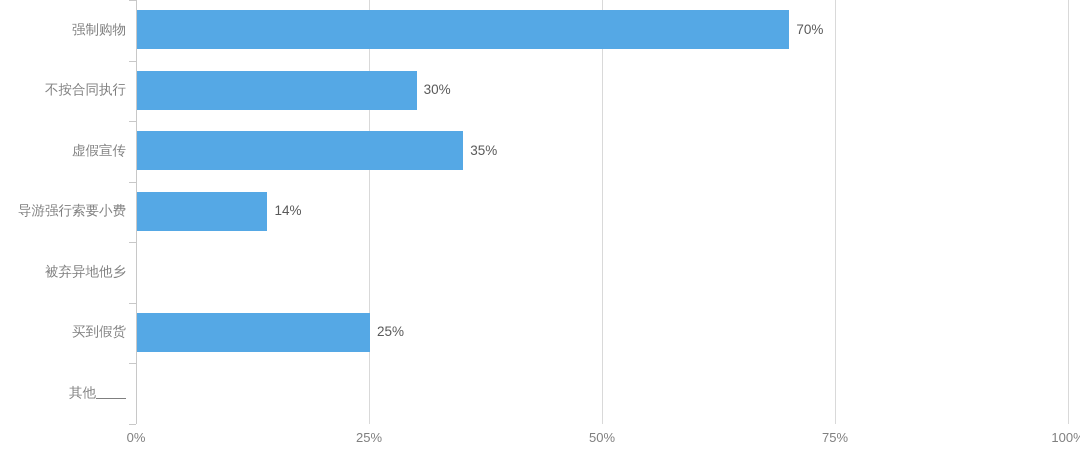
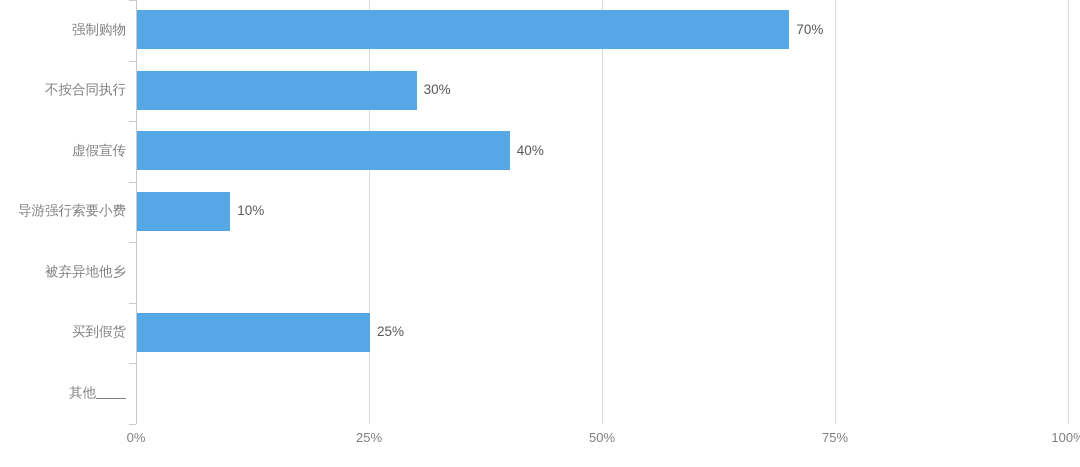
虚假宣传: 35% -> 40%
导游强行索要小费: 14% -> 10%
